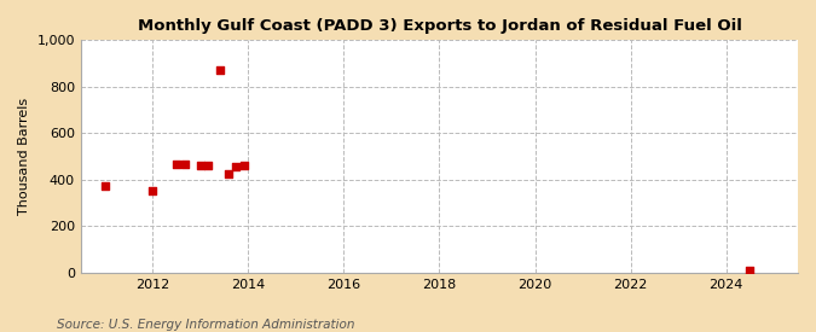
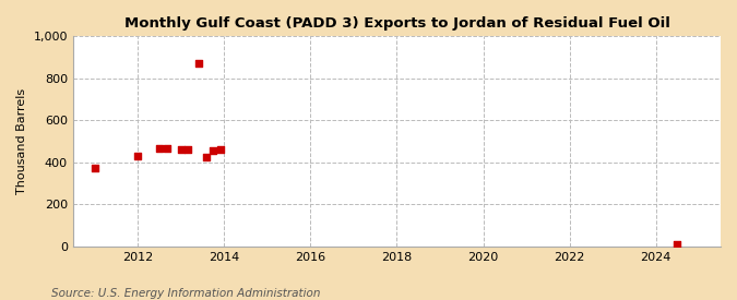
2012: 350 -> 430
